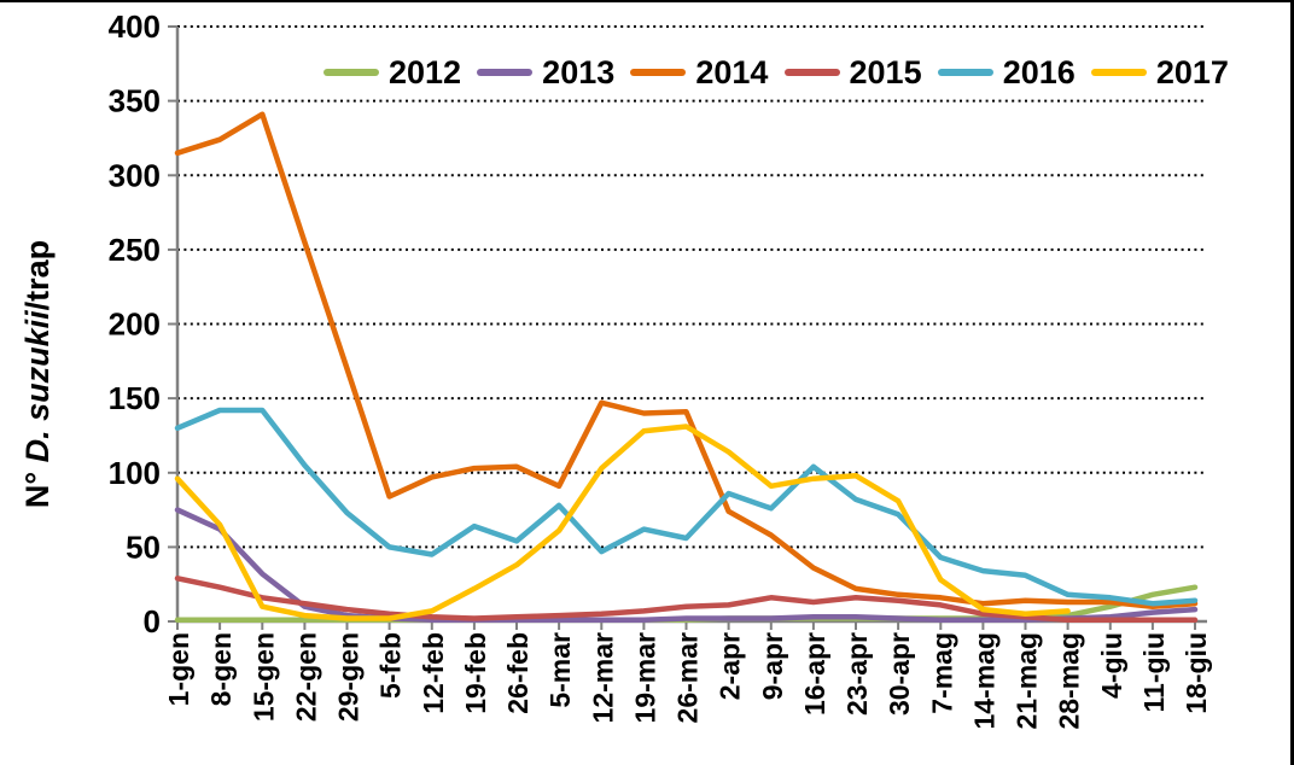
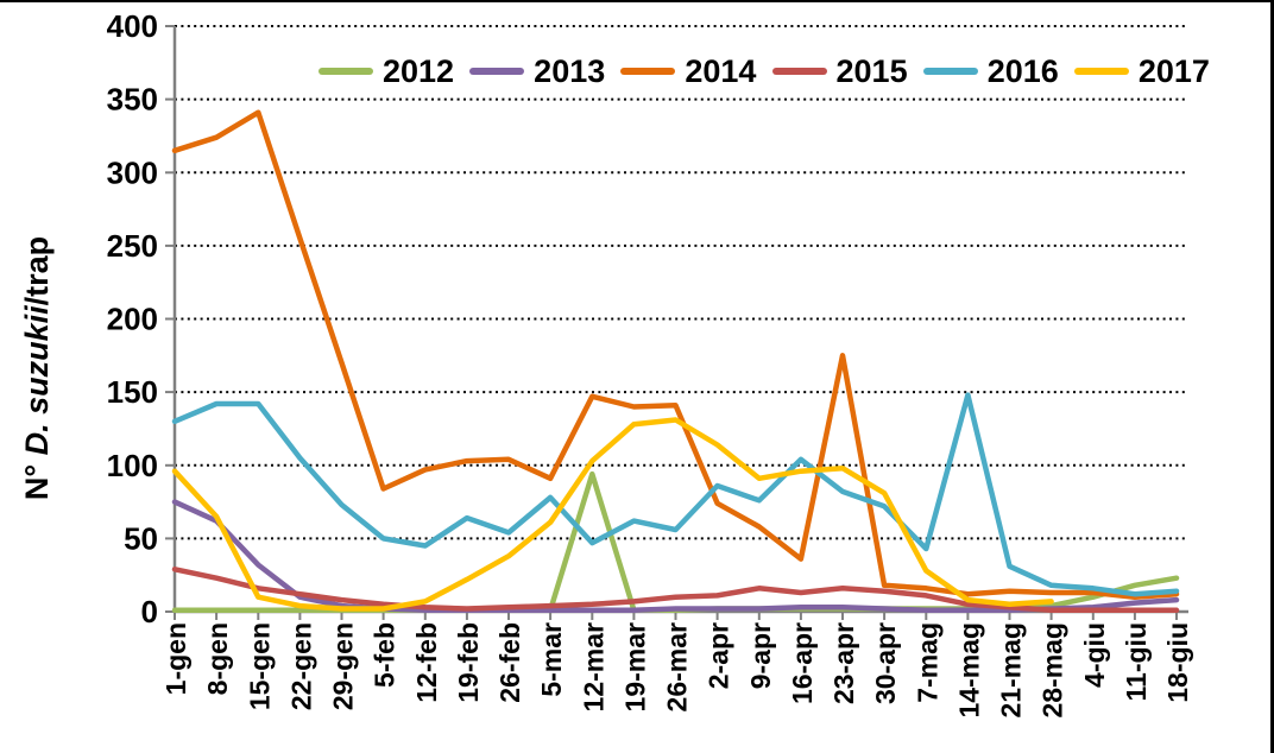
2012/12-mar: 1 -> 94
2014/23-apr: 22 -> 175
2016/14-mag: 34 -> 148
